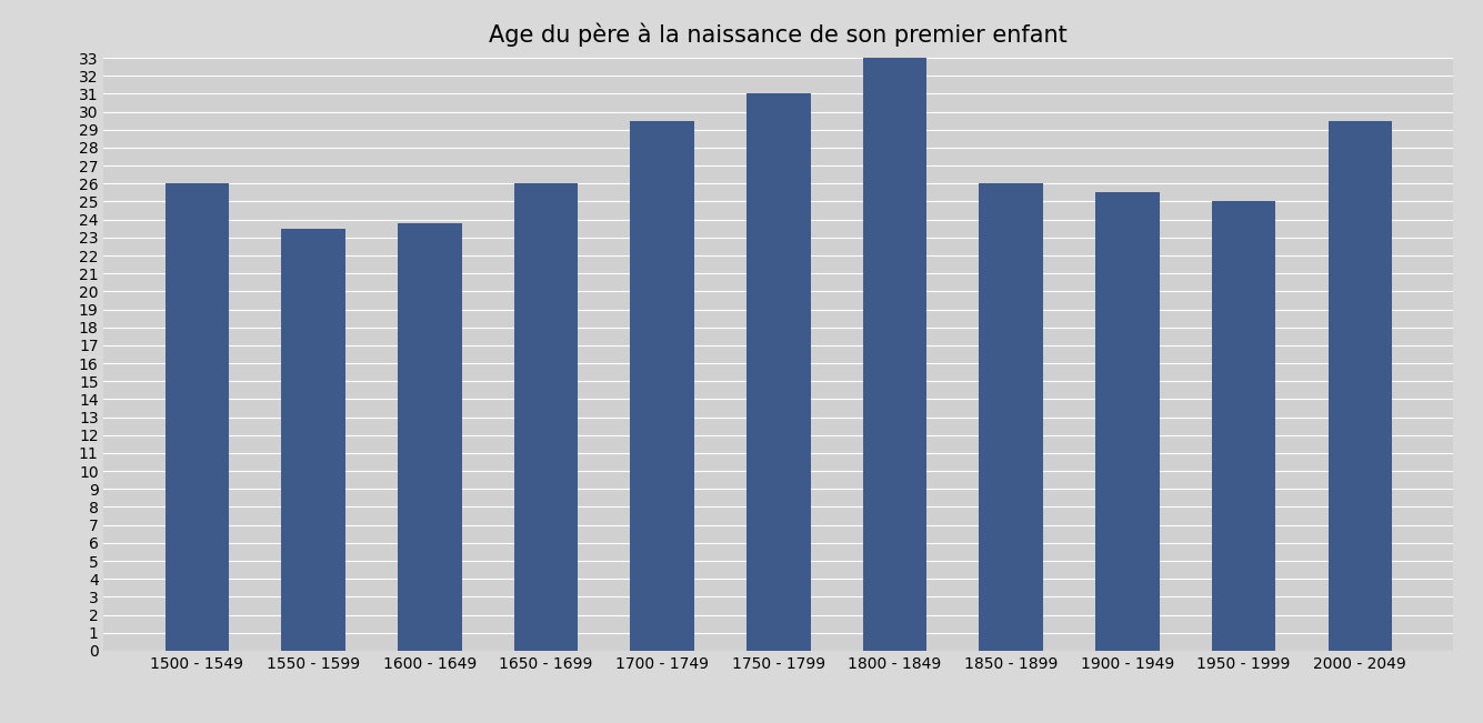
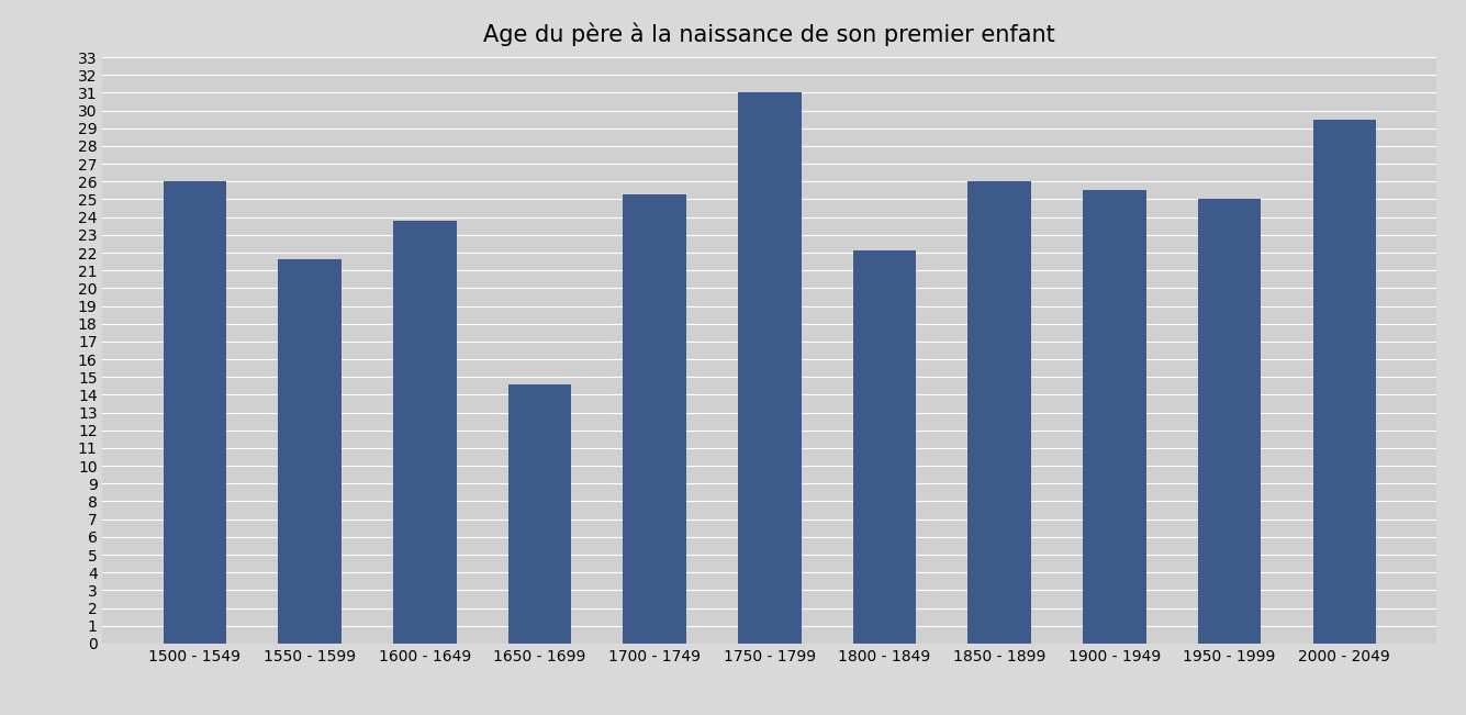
1550 - 1599: 23.5 -> 21.6
1650 - 1699: 26.0 -> 14.6
1700 - 1749: 29.5 -> 25.3
1800 - 1849: 33.0 -> 22.1
